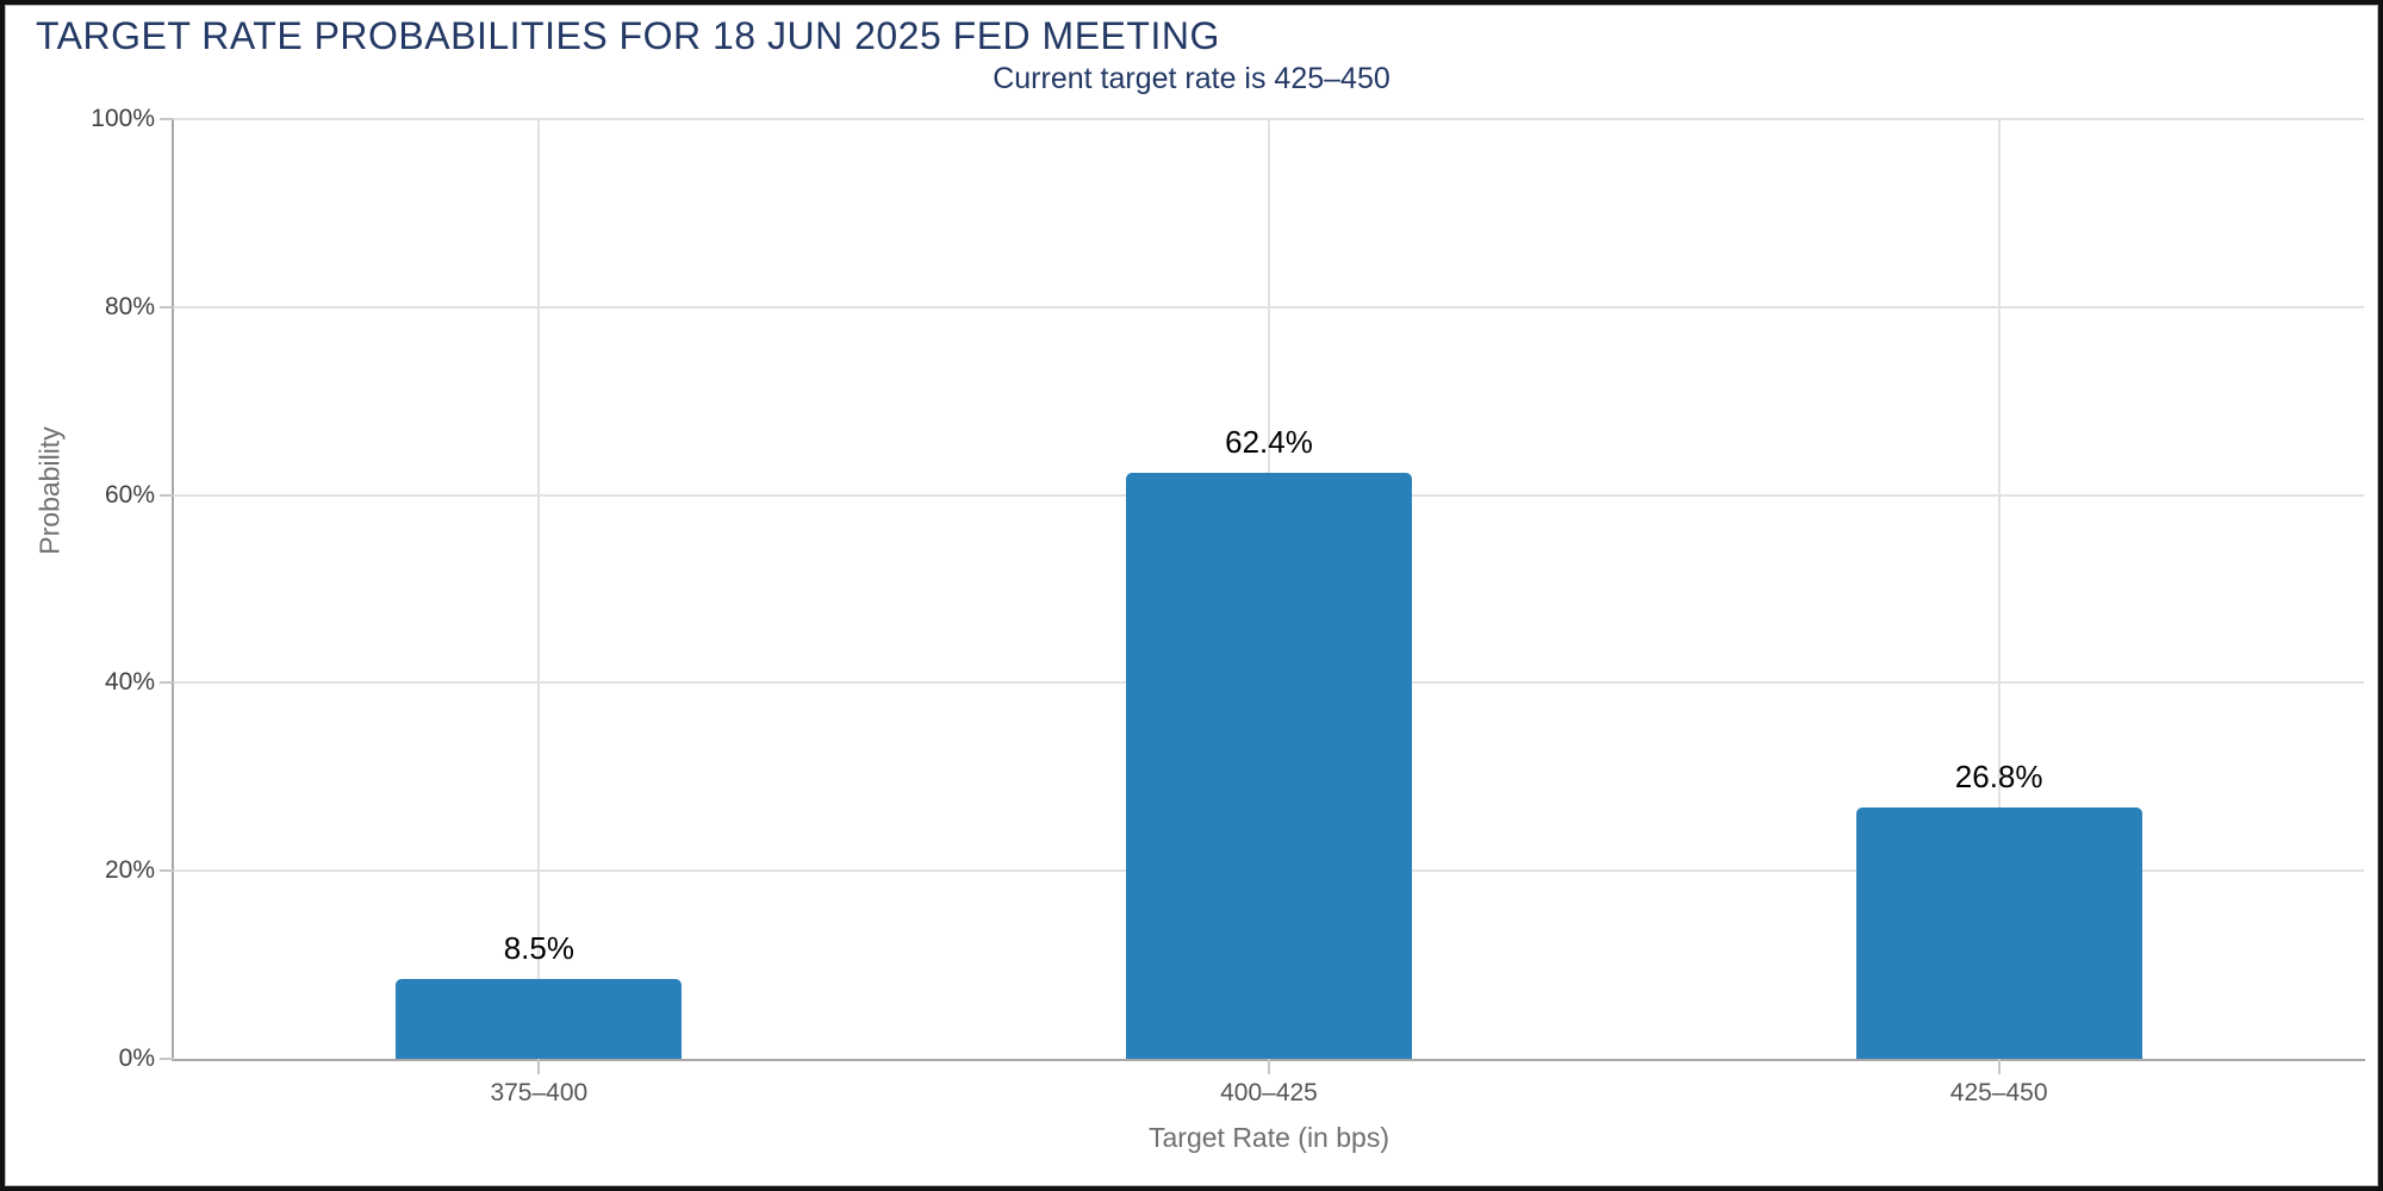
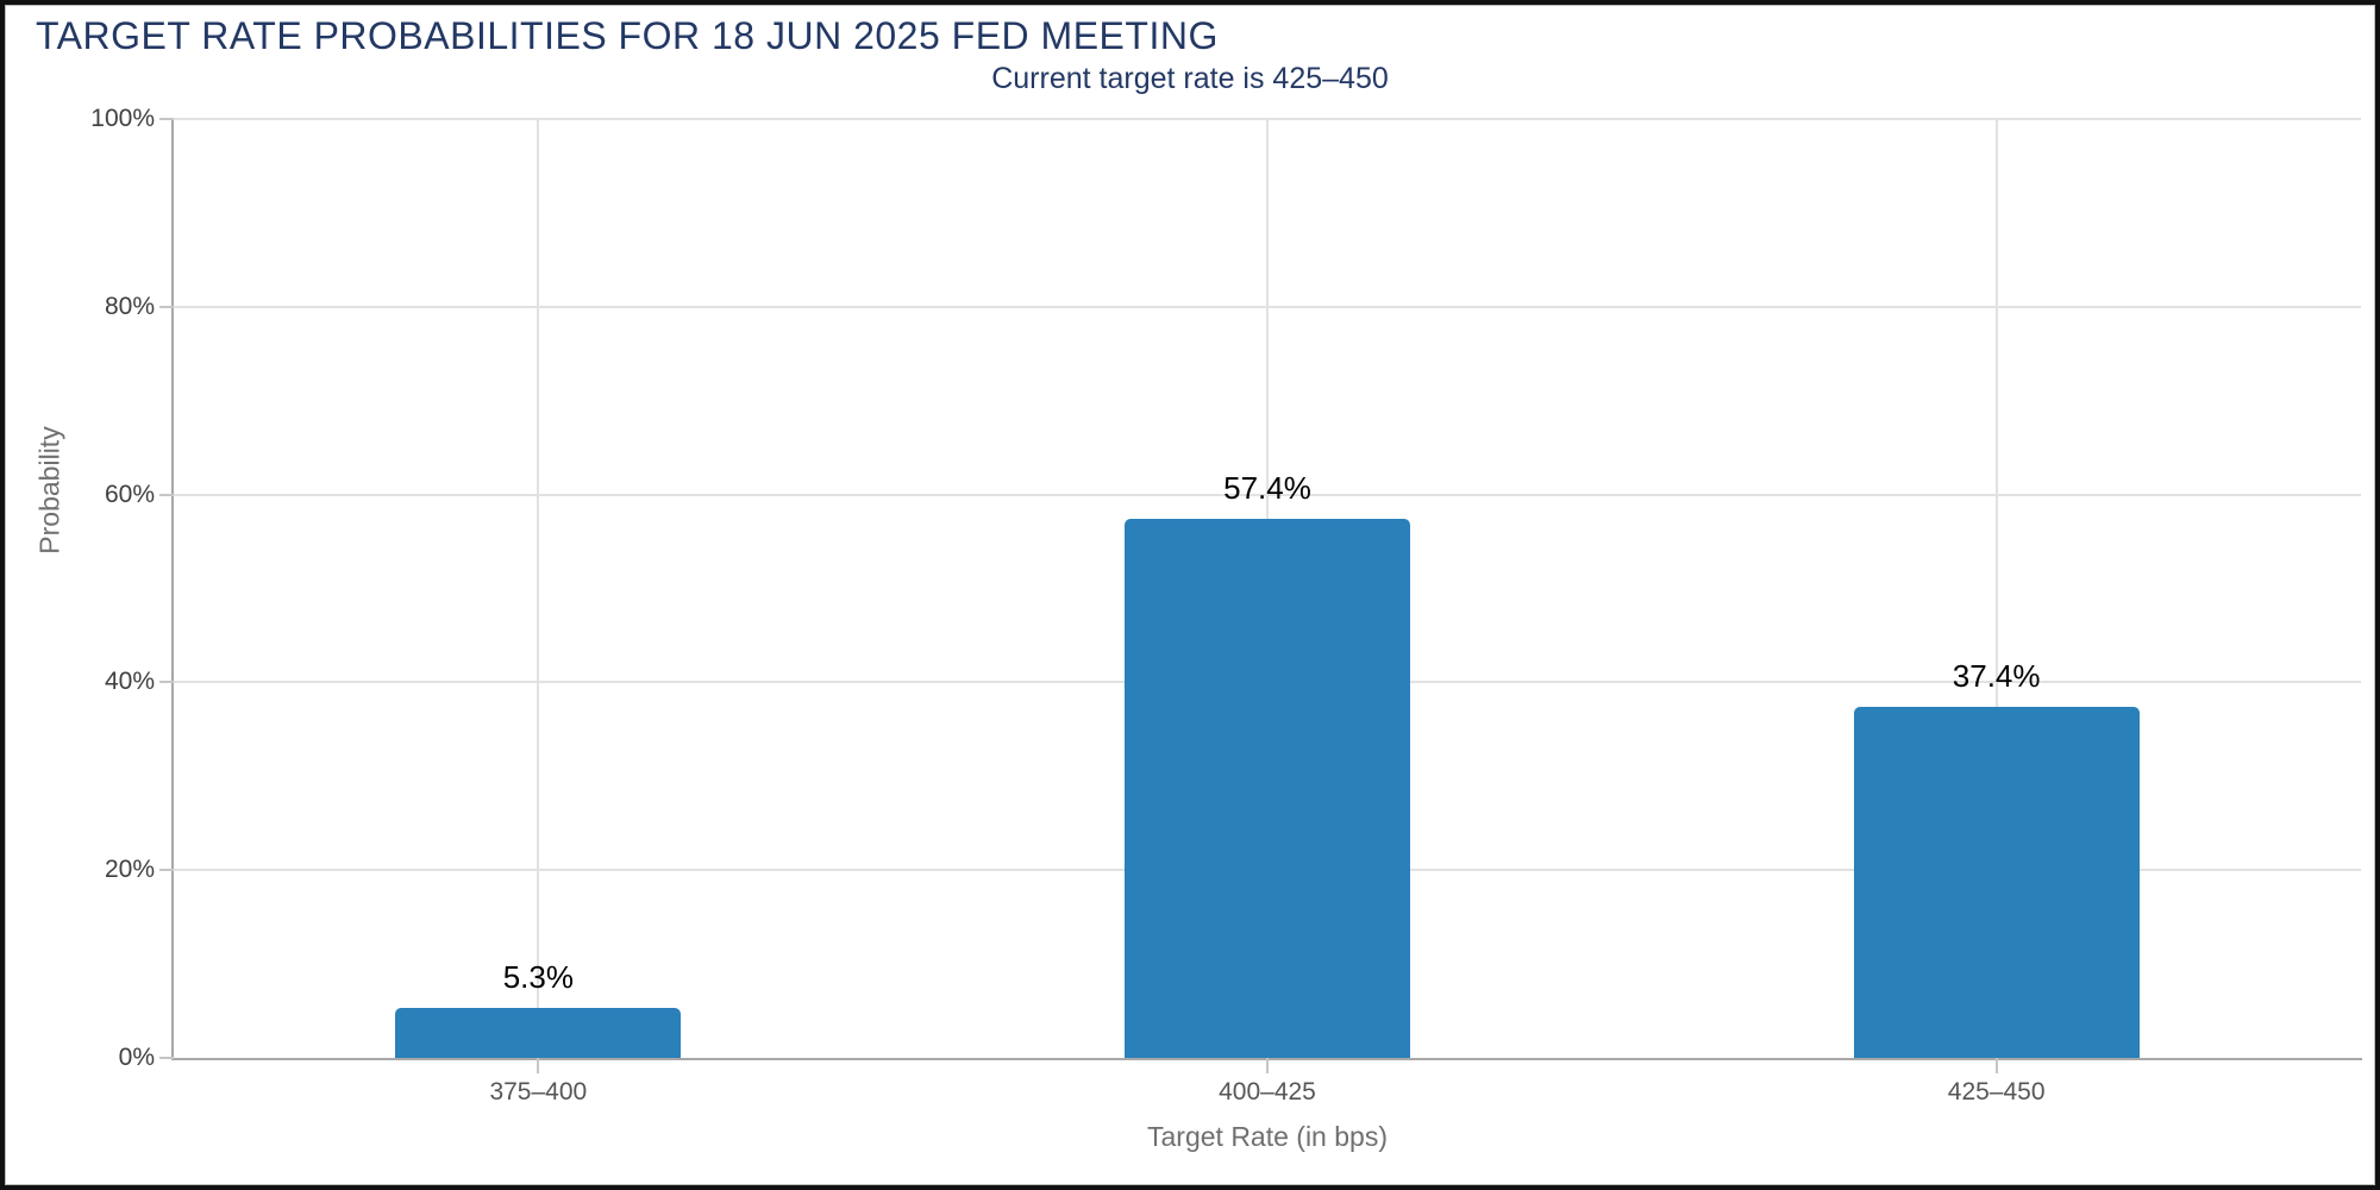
375–400: 8.5% -> 5.3%
400–425: 62.4% -> 57.4%
425–450: 26.8% -> 37.4%
